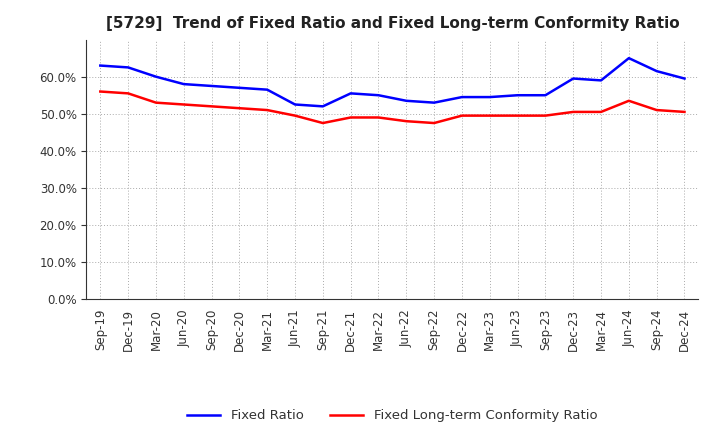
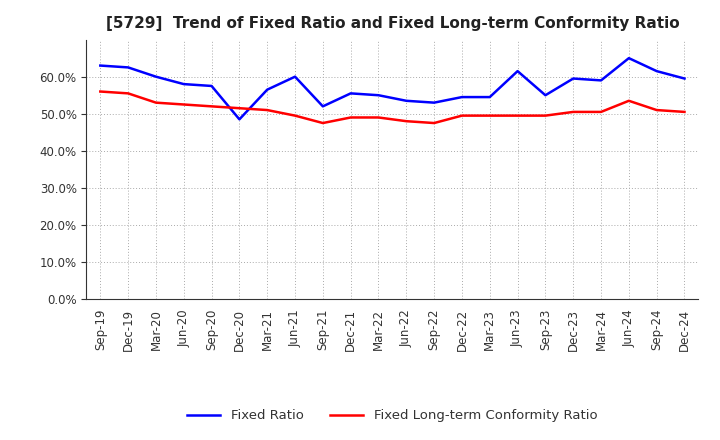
Fixed Ratio/Dec-20: 57.0% -> 48.5%
Fixed Ratio/Jun-21: 52.5% -> 60.0%
Fixed Ratio/Jun-23: 55.0% -> 61.5%
